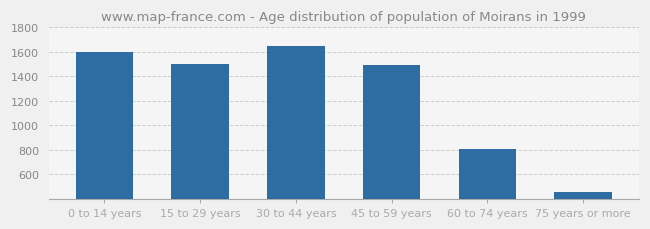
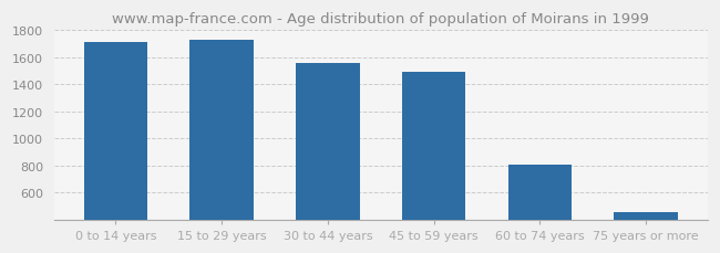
0 to 14 years: 1600 -> 1710
15 to 29 years: 1500 -> 1730
30 to 44 years: 1640 -> 1560
